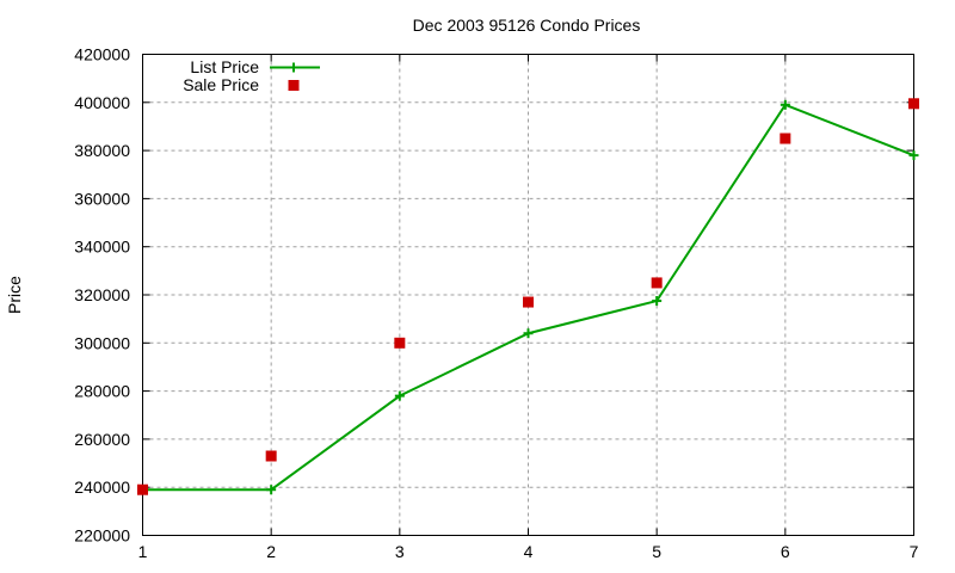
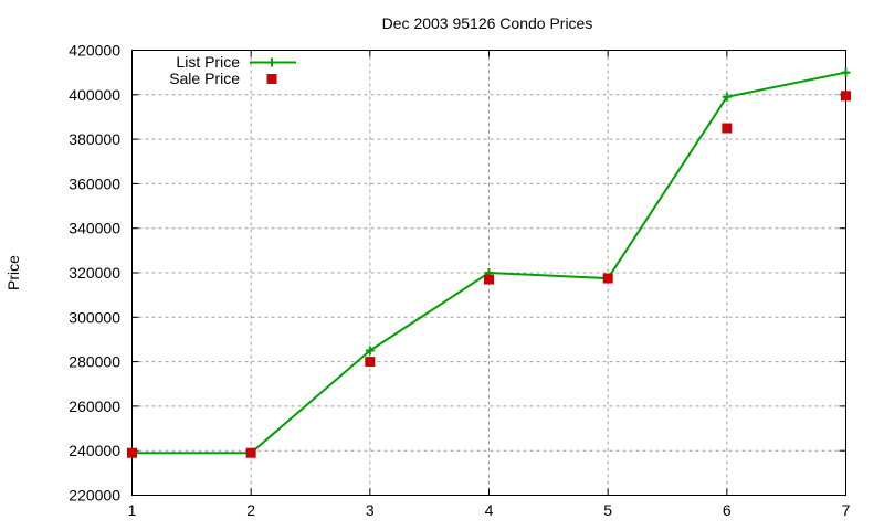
Sale Price/2: 253000 -> 239000
List Price/3: 278000 -> 285000
Sale Price/3: 300000 -> 280000
List Price/4: 304000 -> 320000
Sale Price/5: 325000 -> 318000
List Price/7: 378000 -> 410000
